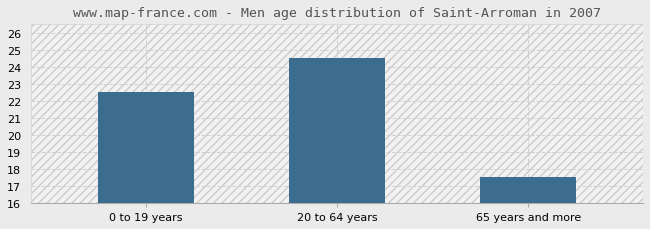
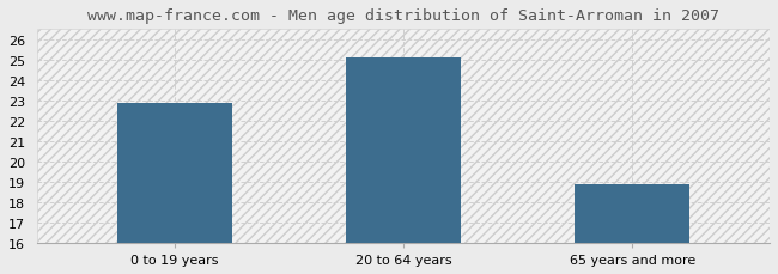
0 to 19 years: 22.5 -> 22.9
20 to 64 years: 24.5 -> 25.1
65 years and more: 17.5 -> 18.9
